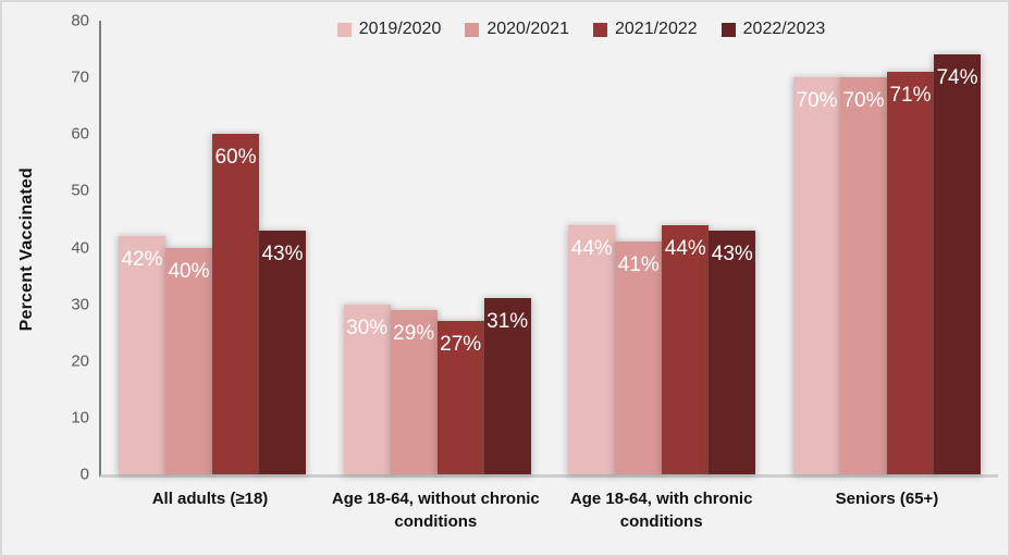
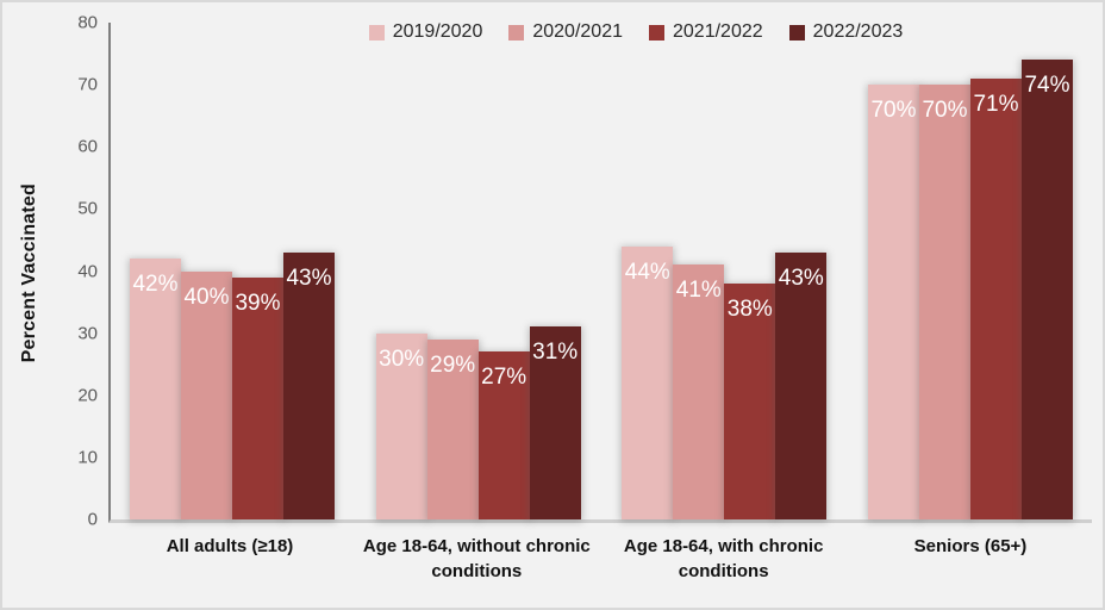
2021/2022/All adults (≥18): 60% -> 39%
2021/2022/Age 18-64, with chronic conditions: 44% -> 38%
